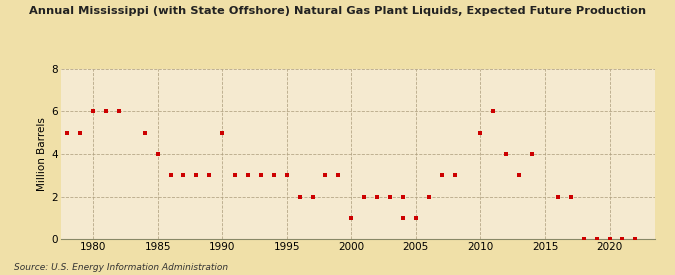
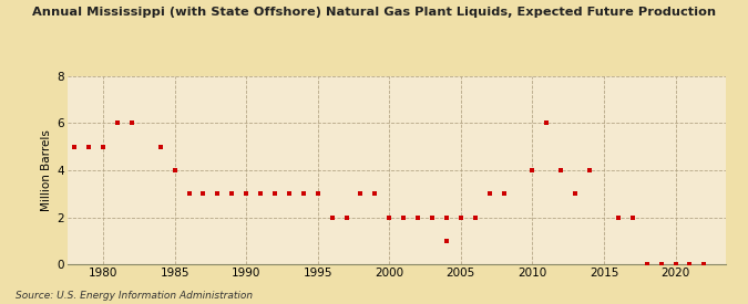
1980: 6 -> 5
1990: 5 -> 3
2000: 1 -> 2
2005: 1 -> 2
2010: 5 -> 4
